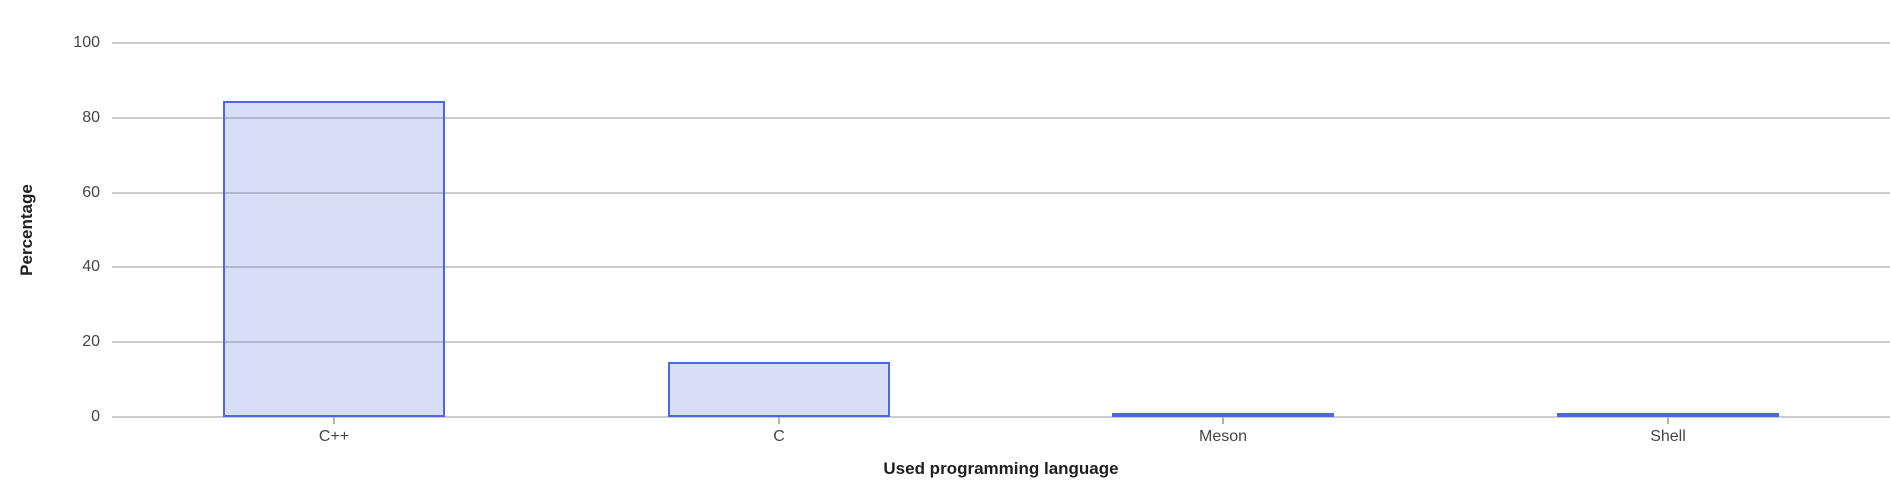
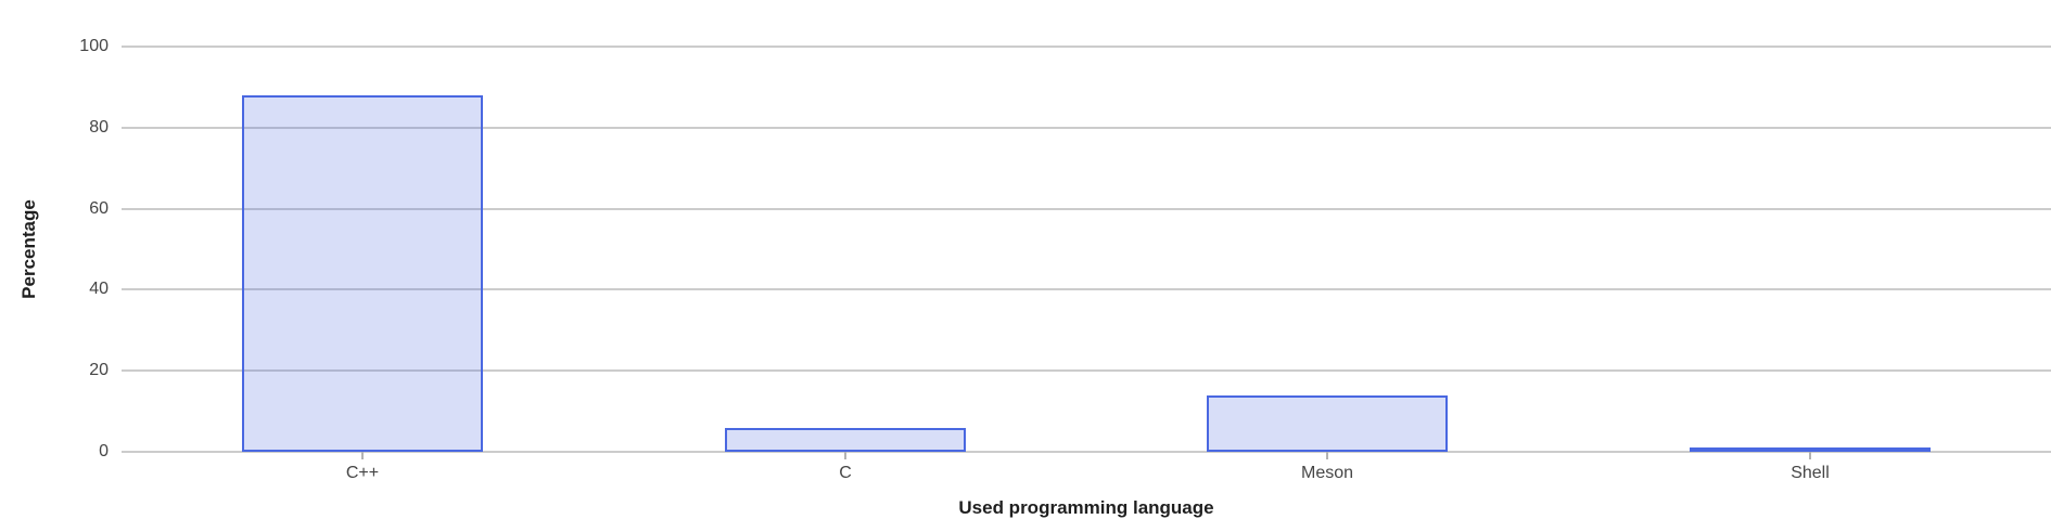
C++: 84 -> 88
C: 15 -> 6
Meson: 1 -> 14
